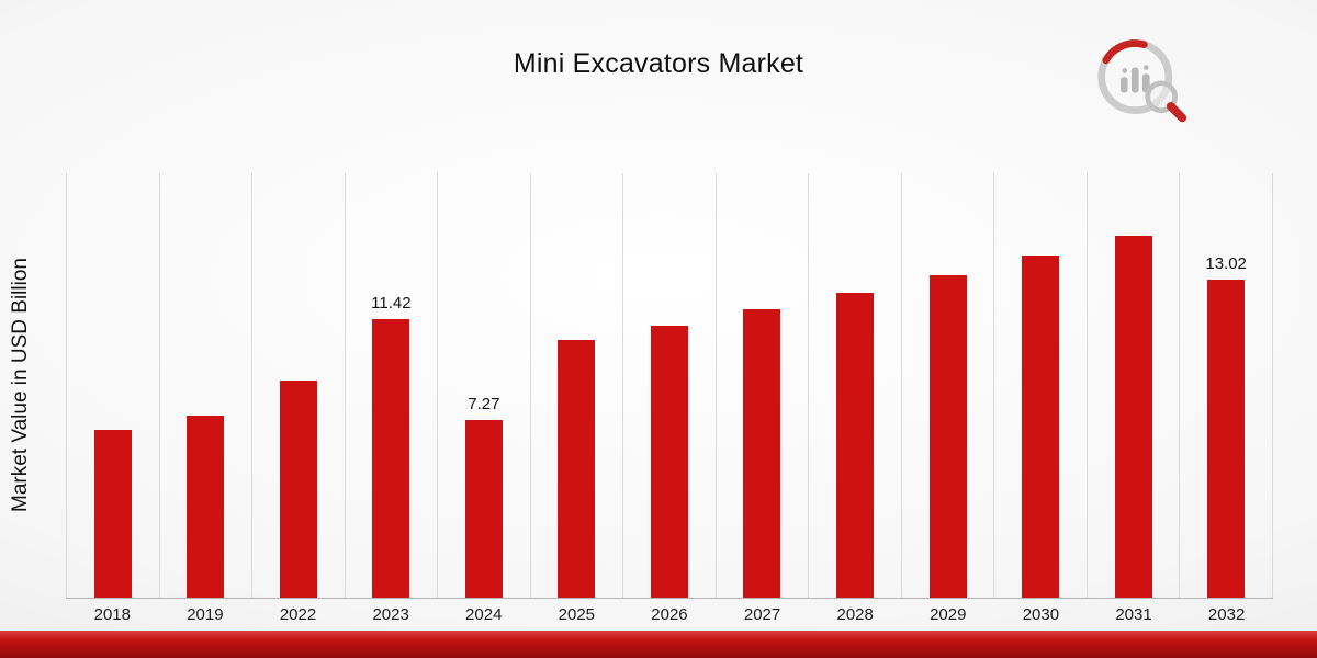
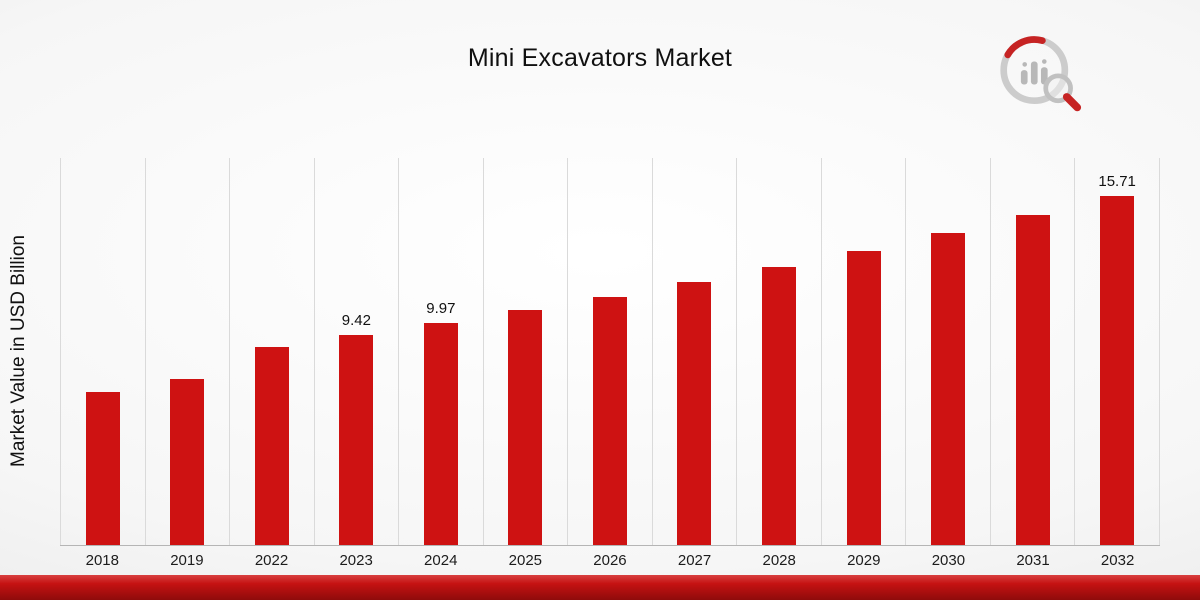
2023: 11.42 -> 9.42
2024: 7.27 -> 9.97
2032: 13.02 -> 15.71
